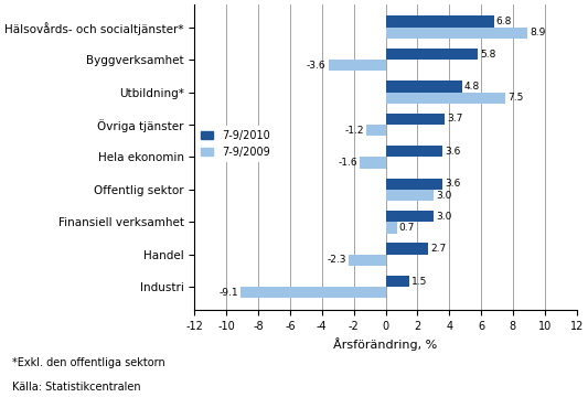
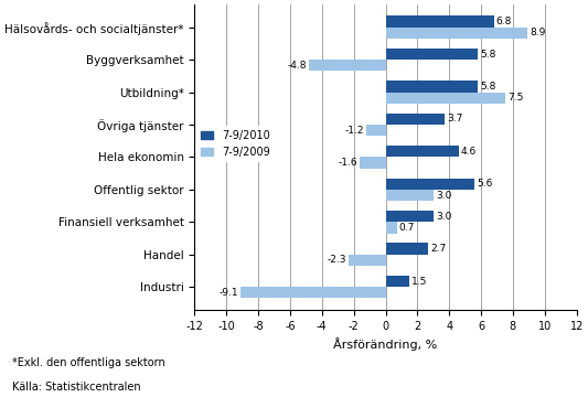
7-9/2009/Byggverksamhet: -3.6 -> -4.8
7-9/2010/Utbildning*: 4.8 -> 5.8
7-9/2010/Hela ekonomin: 3.6 -> 4.6
7-9/2010/Offentlig sektor: 3.6 -> 5.6
